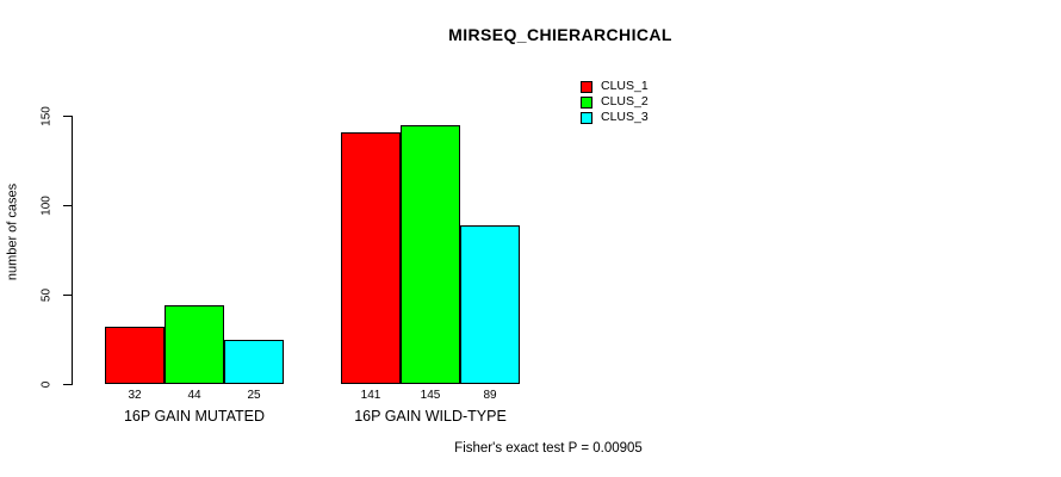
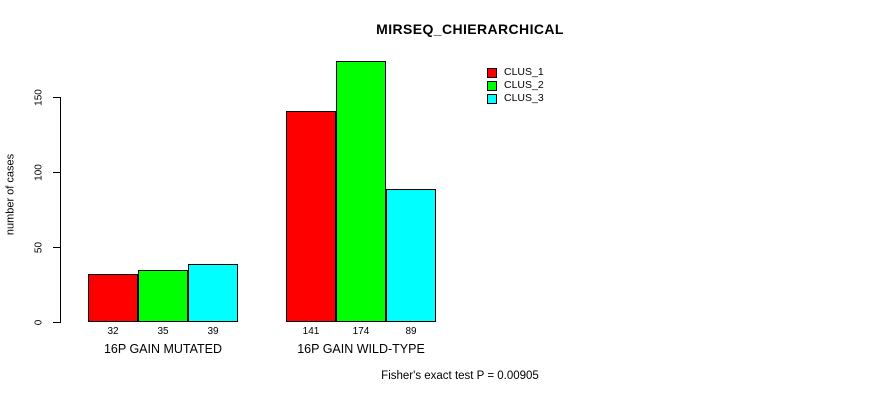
CLUS_2/16P GAIN MUTATED: 44 -> 35
CLUS_3/16P GAIN MUTATED: 25 -> 39
CLUS_2/16P GAIN WILD-TYPE: 145 -> 174
